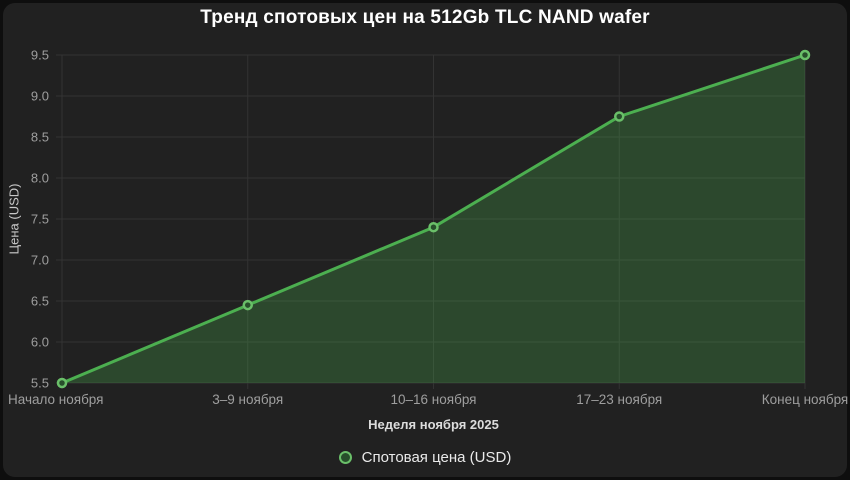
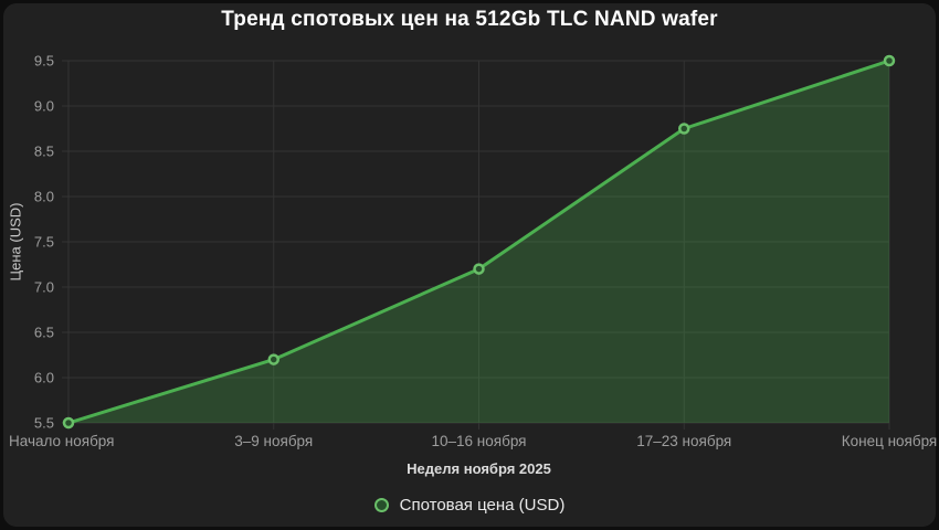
3–9 ноября: 6.5 -> 6.2
10–16 ноября: 7.4 -> 7.2
